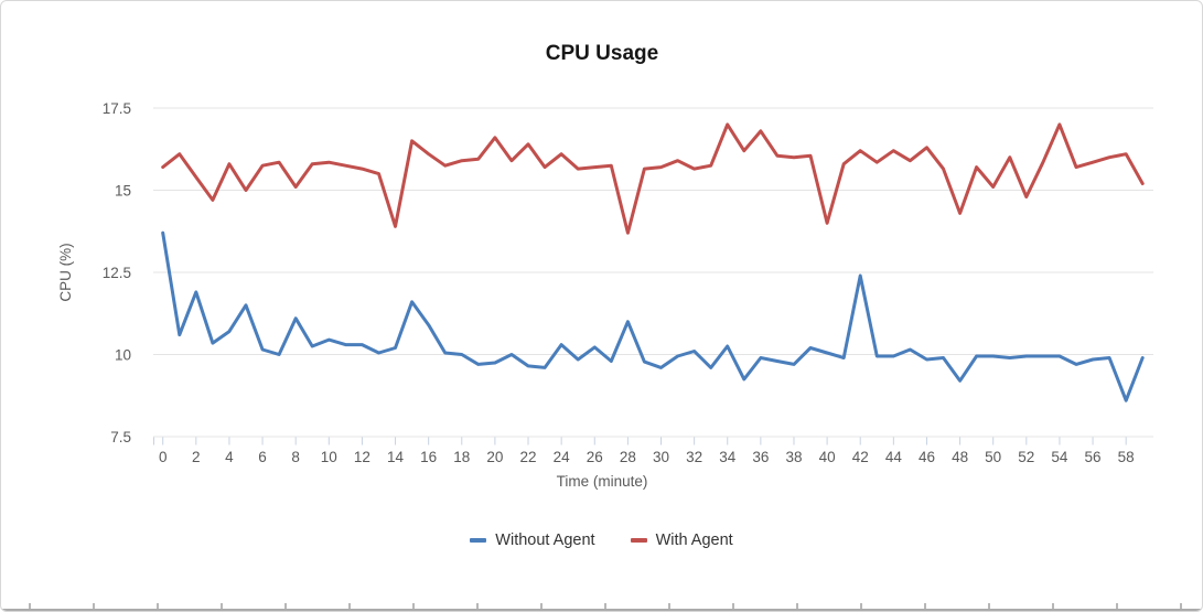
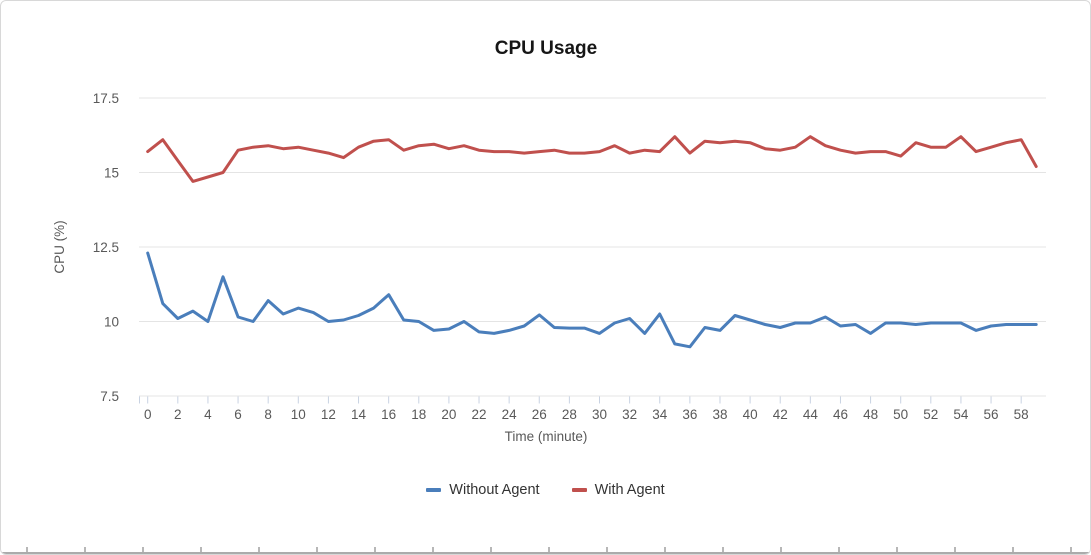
Without Agent/0: 13.7 -> 12.3
Without Agent/2: 11.9 -> 10.1
Without Agent/4: 10.7 -> 10.0
With Agent/4: 15.8 -> 14.8
Without Agent/8: 11.1 -> 10.7
With Agent/8: 15.1 -> 15.9
Without Agent/12: 10.3 -> 10.0
With Agent/14: 13.9 -> 15.8
Without Agent/15: 11.6 -> 10.4
With Agent/15: 16.5 -> 16.1
With Agent/20: 16.6 -> 15.8
With Agent/22: 16.4 -> 15.8
Without Agent/24: 10.3 -> 9.7
With Agent/24: 16.1 -> 15.7
Without Agent/28: 11.0 -> 9.8
With Agent/28: 13.7 -> 15.7
With Agent/34: 17.0 -> 15.7
Without Agent/36: 9.9 -> 9.2
With Agent/36: 16.8 -> 15.7
With Agent/40: 14.0 -> 16.0
Without Agent/42: 12.4 -> 9.8
With Agent/42: 16.2 -> 15.8
With Agent/46: 16.3 -> 15.8
Without Agent/48: 9.2 -> 9.6
With Agent/48: 14.3 -> 15.7
With Agent/50: 15.1 -> 15.6
With Agent/52: 14.8 -> 15.8
With Agent/54: 17.0 -> 16.2
Without Agent/58: 8.6 -> 9.9
